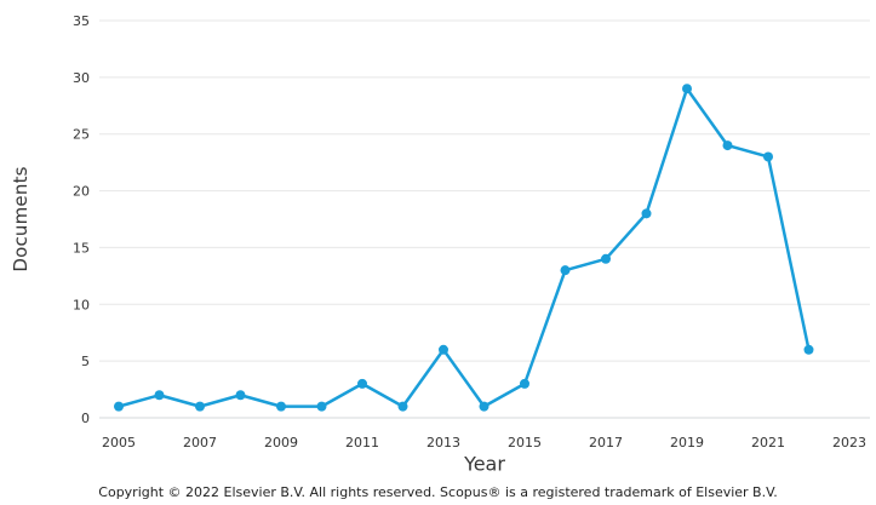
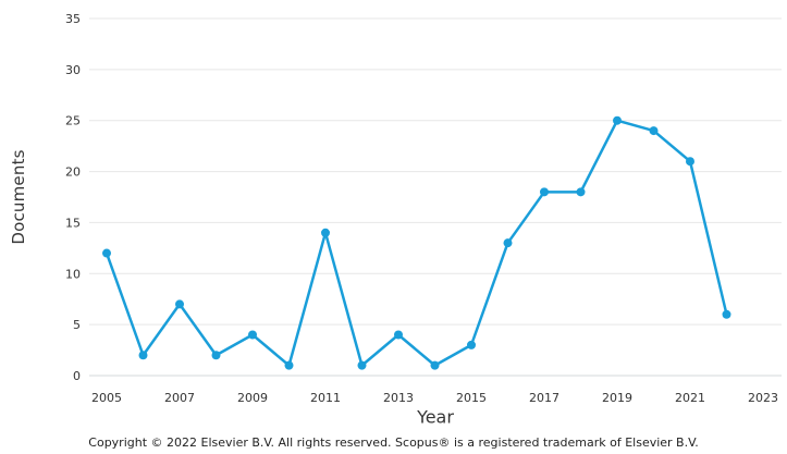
2005: 1 -> 12
2007: 1 -> 7
2009: 1 -> 4
2011: 3 -> 14
2013: 6 -> 4
2017: 14 -> 18
2019: 29 -> 25
2021: 23 -> 21
